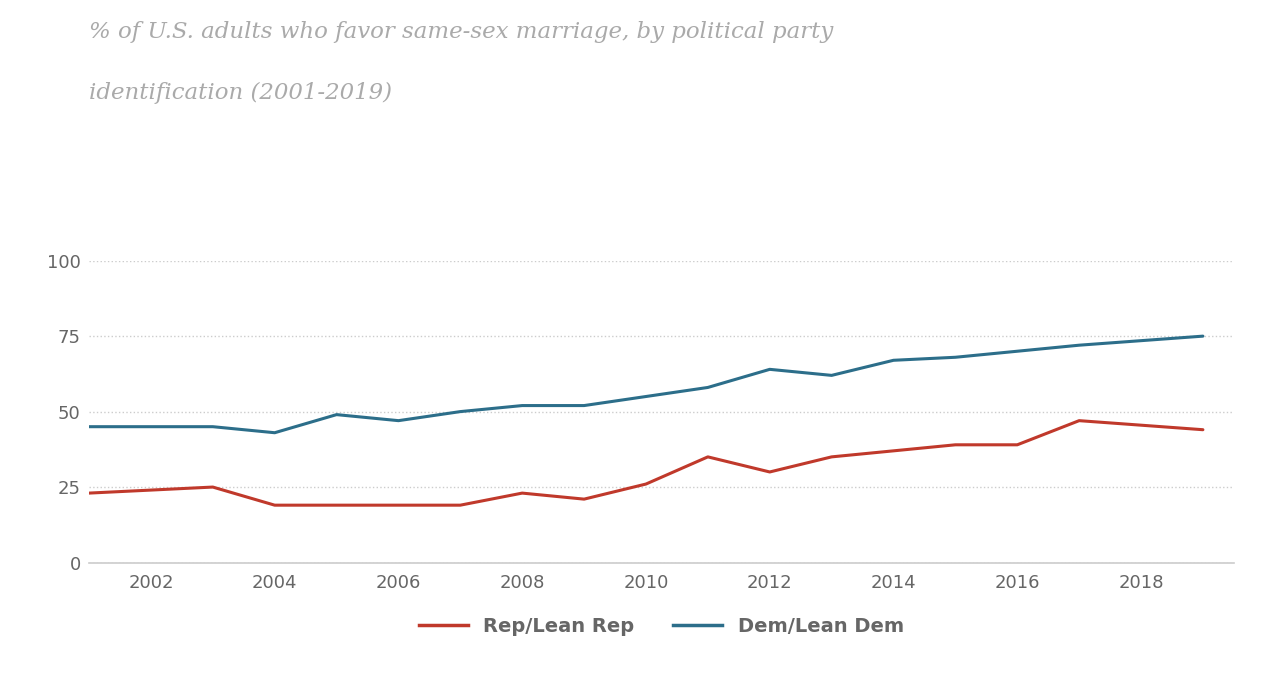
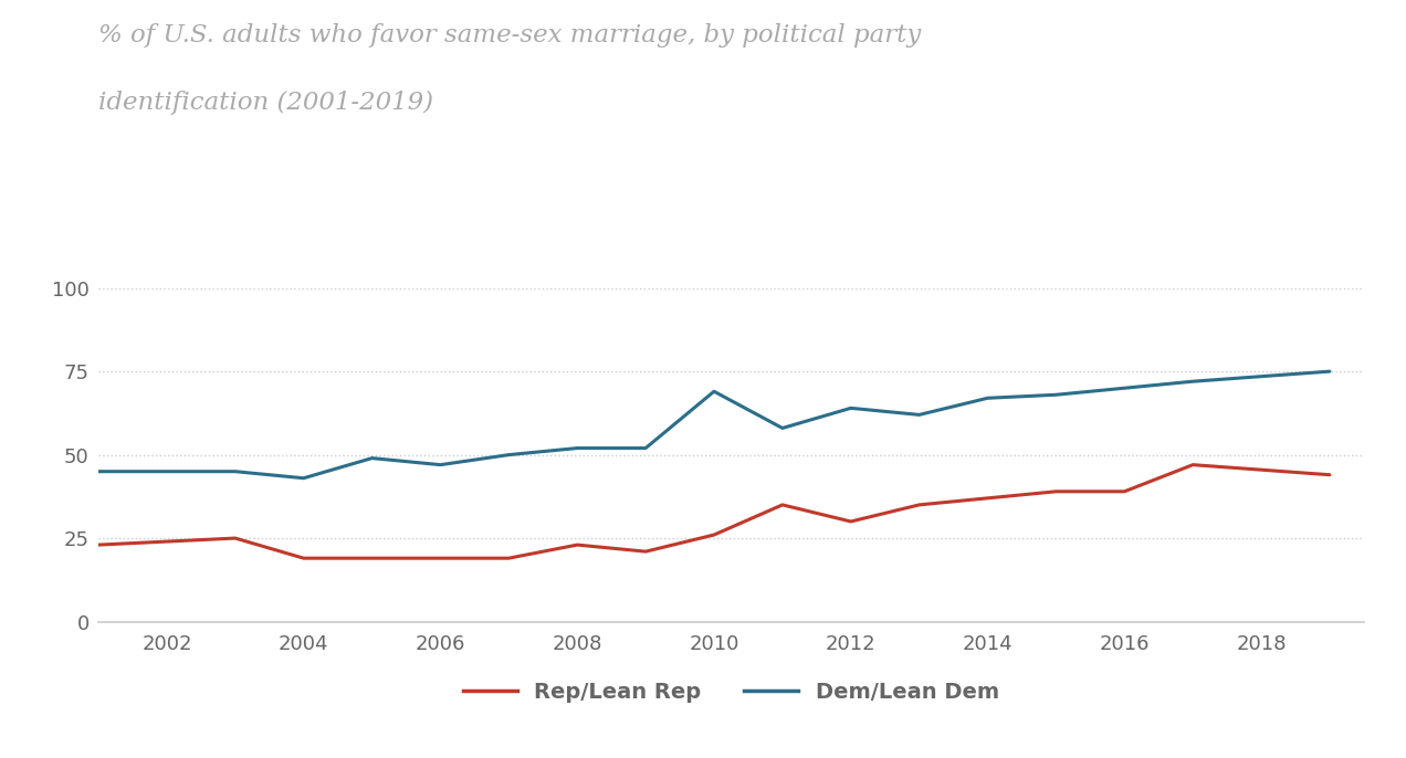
Dem/Lean Dem/2010: 55 -> 69
